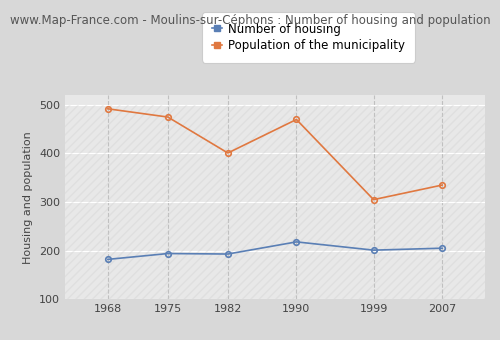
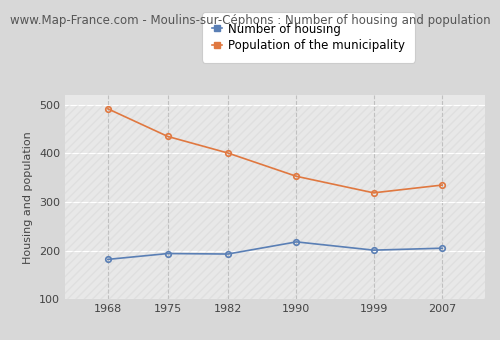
Population of the municipality/1975: 475 -> 435
Population of the municipality/1990: 470 -> 353
Population of the municipality/1999: 305 -> 319
